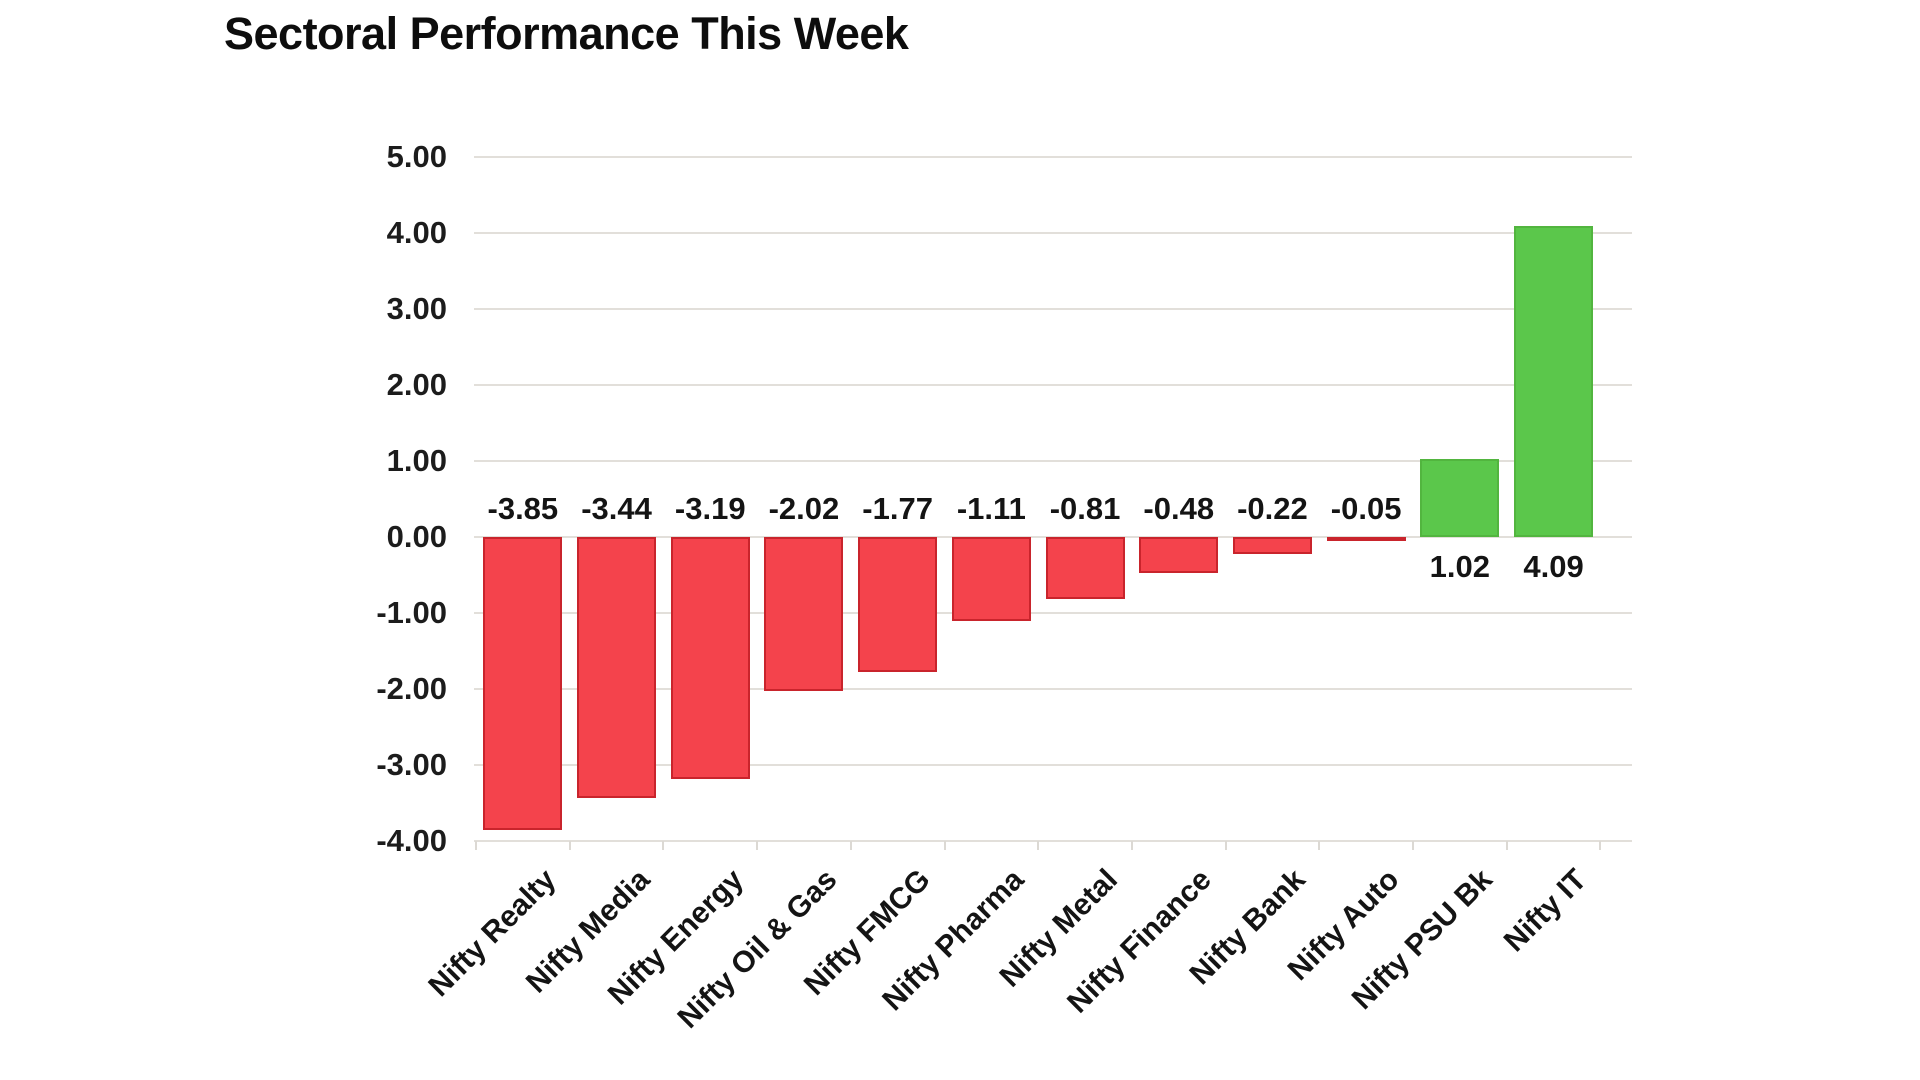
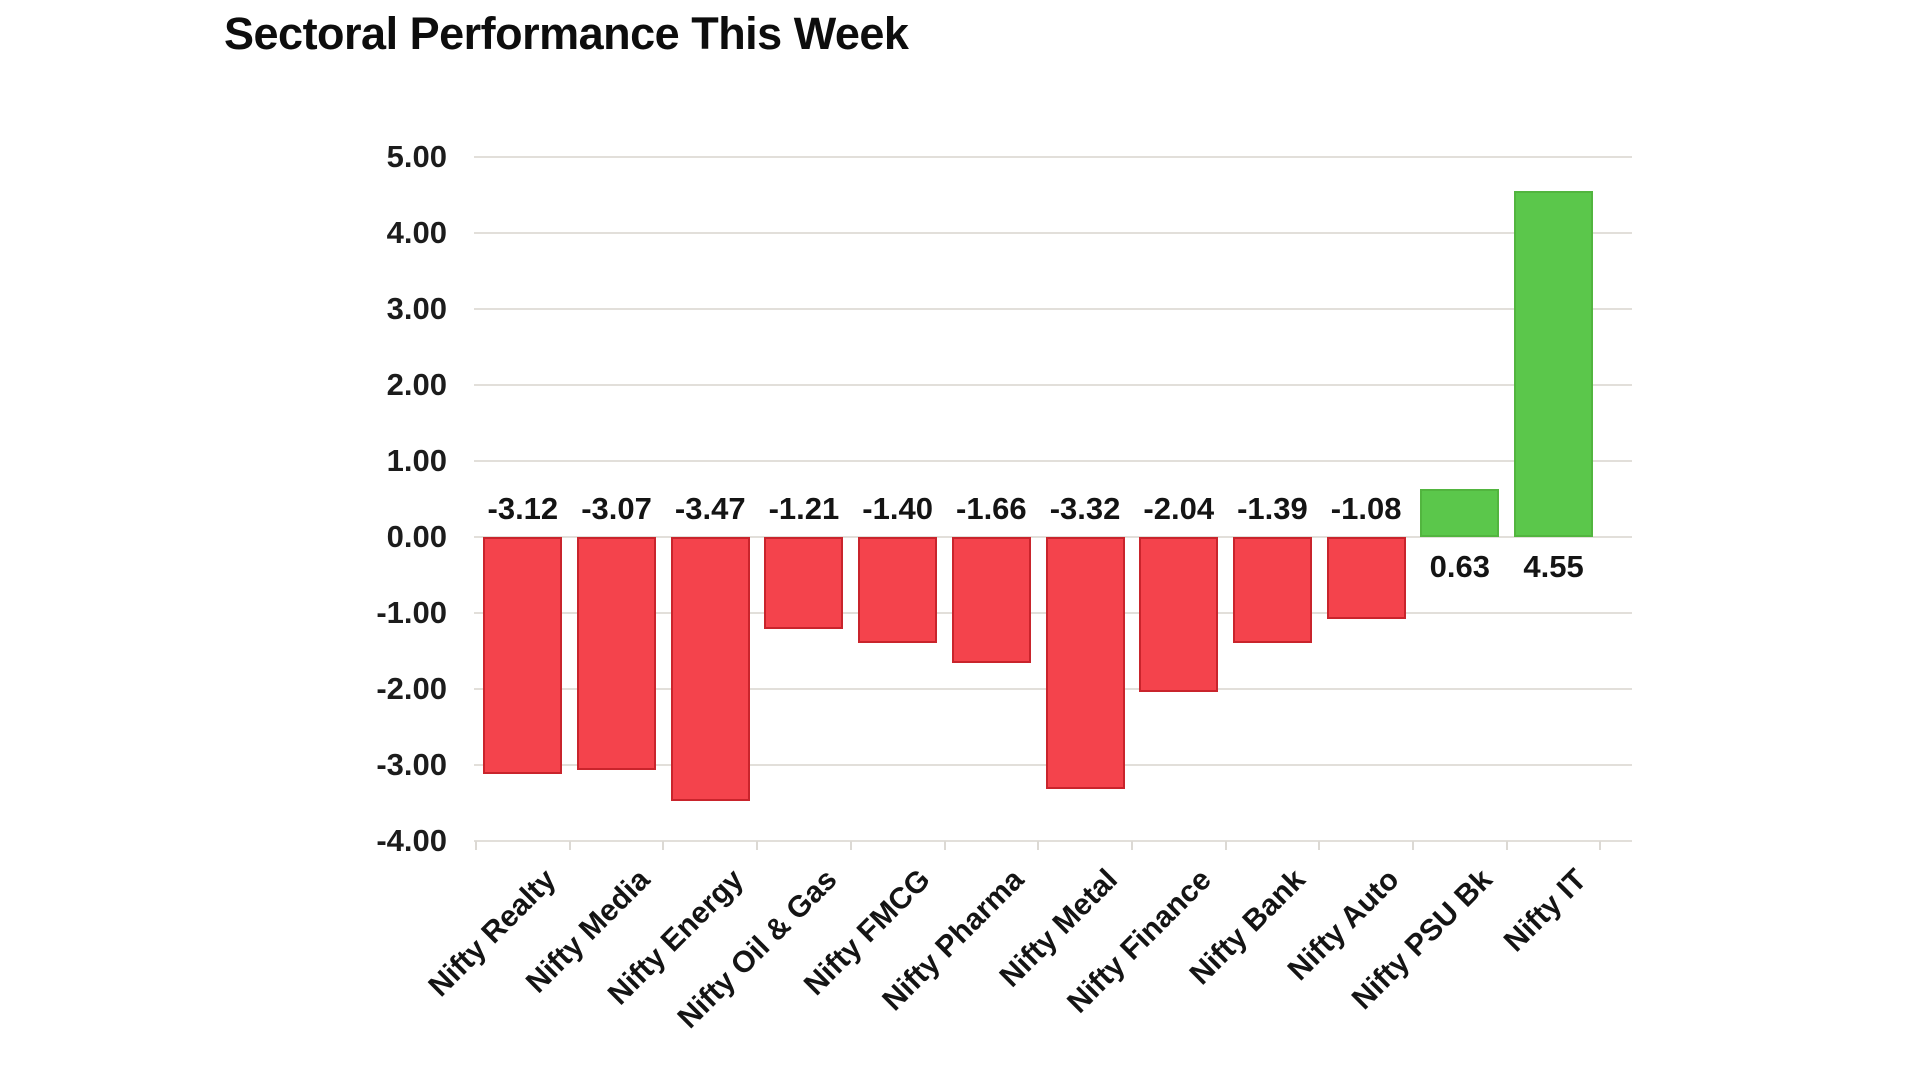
Nifty Realty: -3.85 -> -3.12
Nifty Media: -3.44 -> -3.07
Nifty Energy: -3.19 -> -3.47
Nifty Oil & Gas: -2.02 -> -1.21
Nifty FMCG: -1.77 -> -1.40
Nifty Pharma: -1.11 -> -1.66
Nifty Metal: -0.81 -> -3.32
Nifty Finance: -0.48 -> -2.04
Nifty Bank: -0.22 -> -1.39
Nifty Auto: -0.05 -> -1.08
Nifty PSU Bk: 1.02 -> 0.63
Nifty IT: 4.09 -> 4.55
